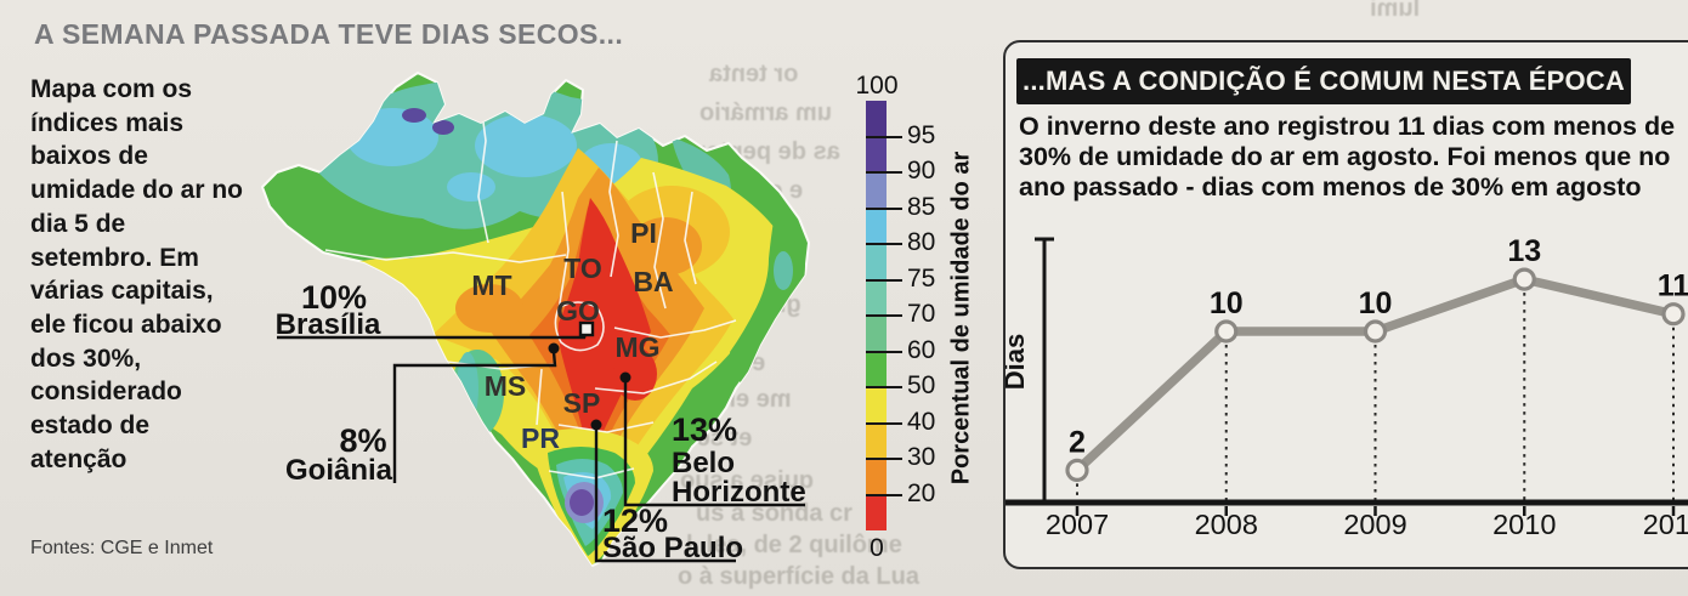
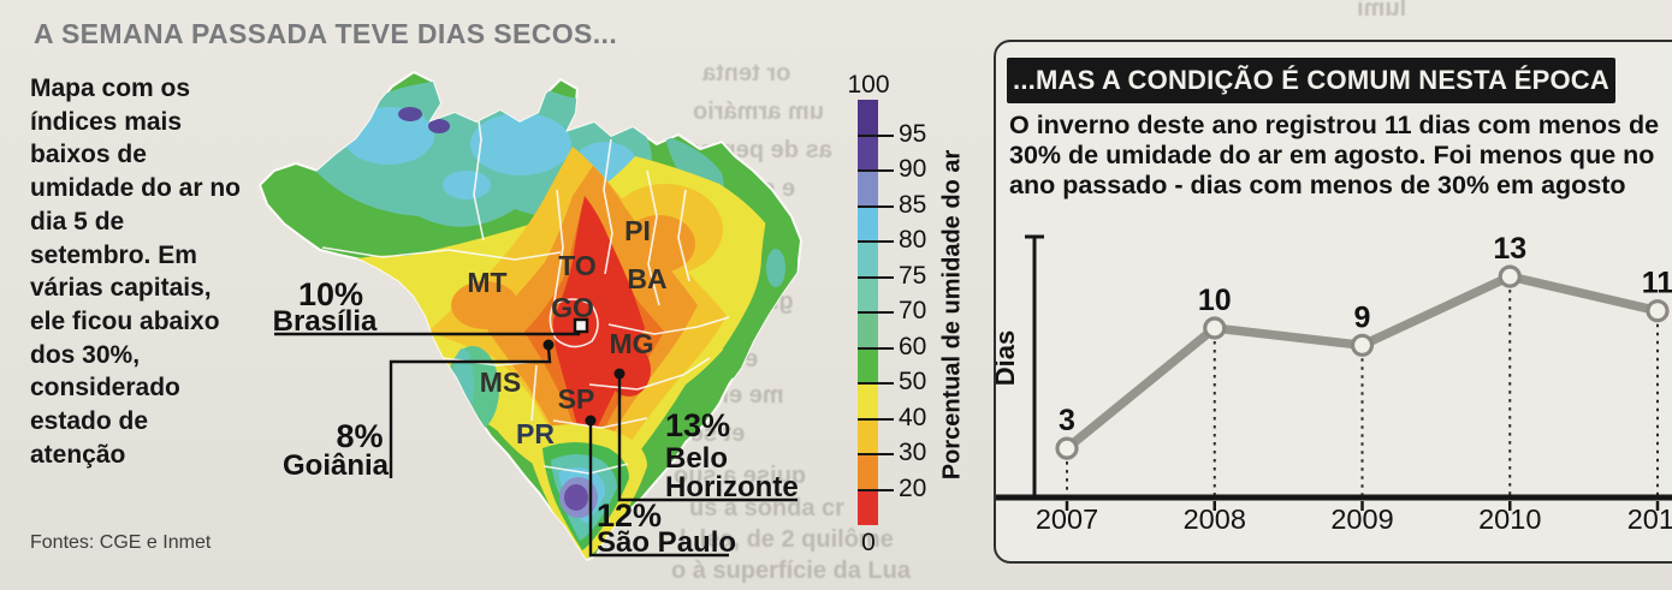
...MAS A CONDIÇÃO É COMUM NESTA ÉPOCA/2007: 2 -> 3
...MAS A CONDIÇÃO É COMUM NESTA ÉPOCA/2009: 10 -> 9
